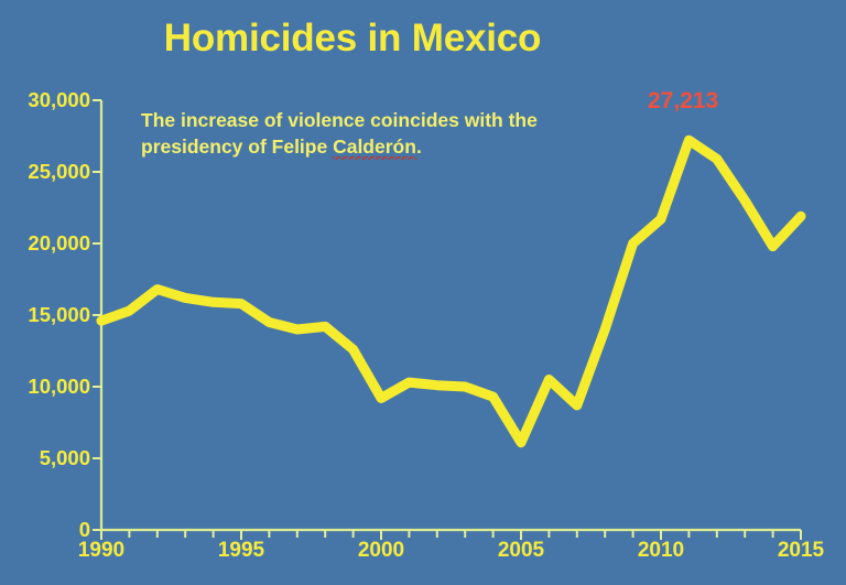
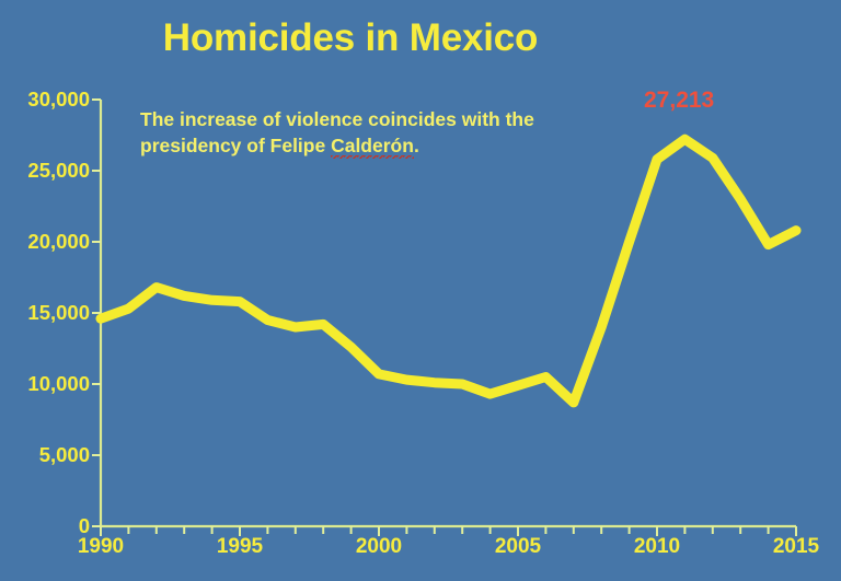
2000: 9200 -> 10700
2005: 6100 -> 9900
2010: 21700 -> 25800
2015: 21900 -> 20800
